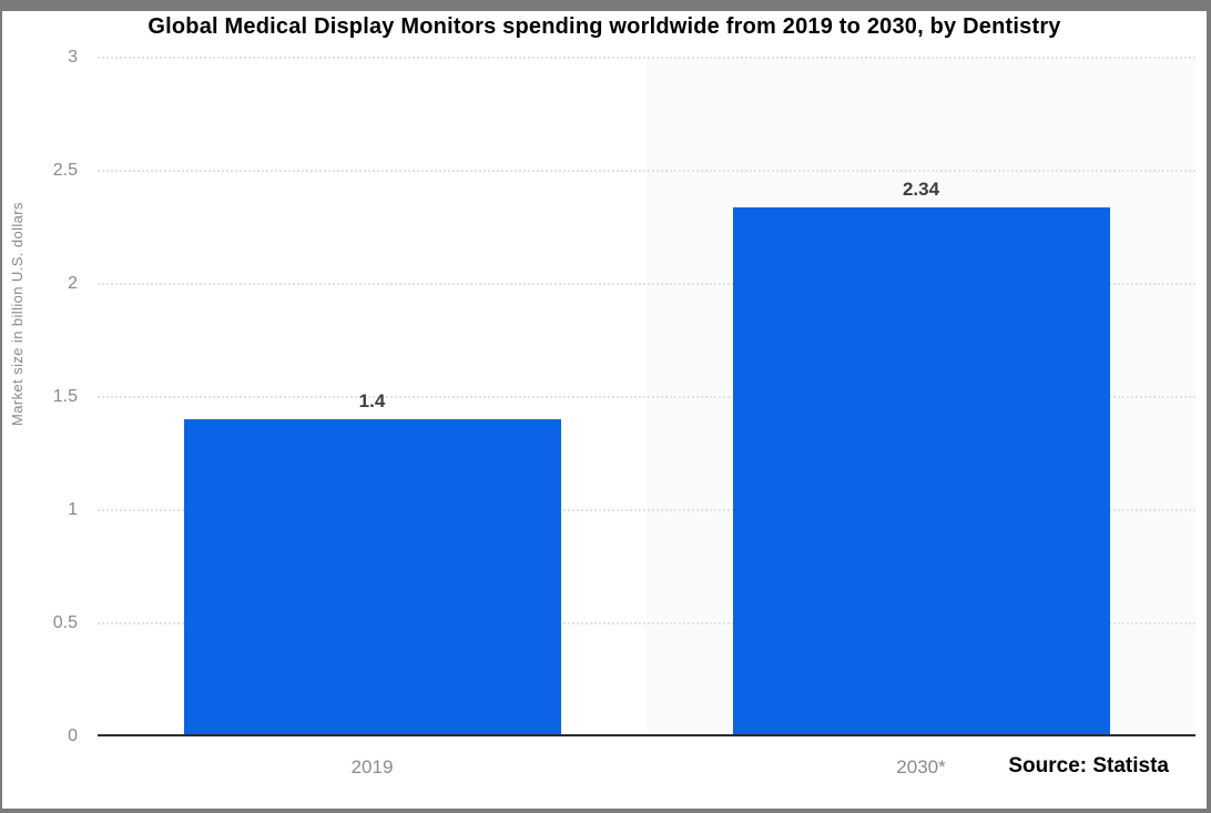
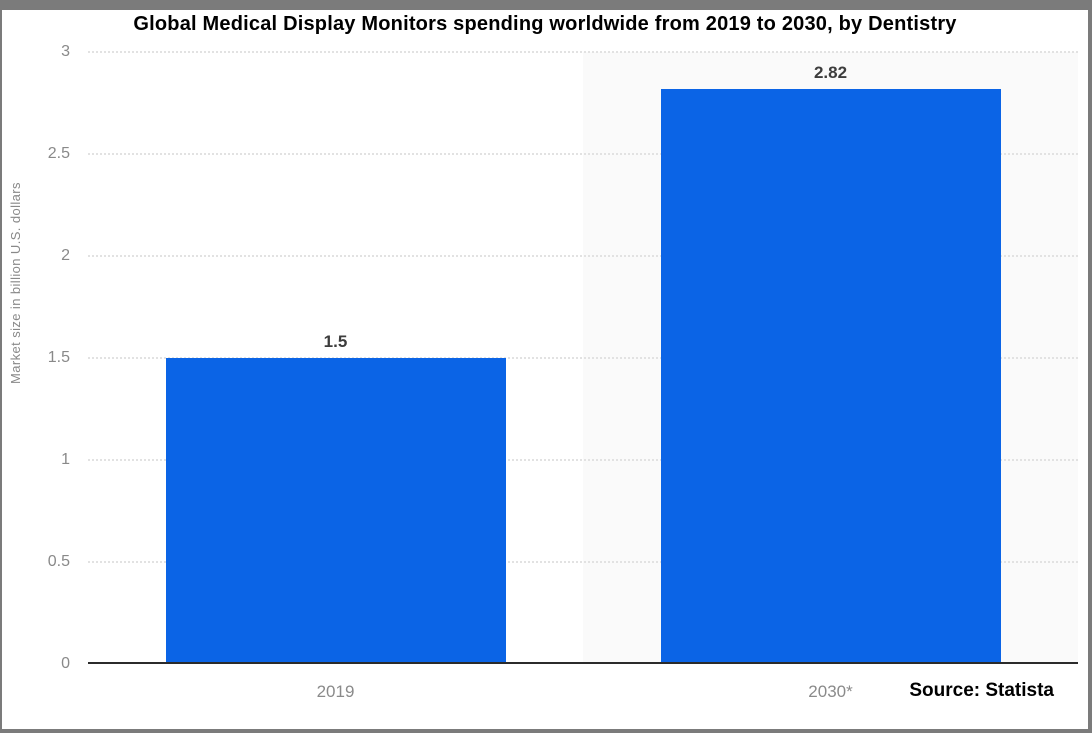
2019: 1.4 -> 1.5
2030*: 2.34 -> 2.82
